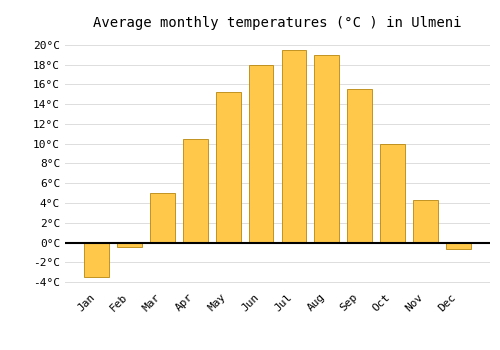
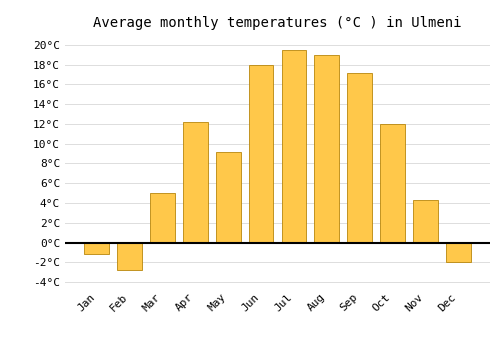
Jan: -3.5°C -> -1.2°C
Feb: -0.5°C -> -2.8°C
Apr: 10.5°C -> 12.2°C
May: 15.2°C -> 9.2°C
Sep: 15.5°C -> 17.2°C
Oct: 10.0°C -> 12.0°C
Dec: -0.7°C -> -2.0°C
